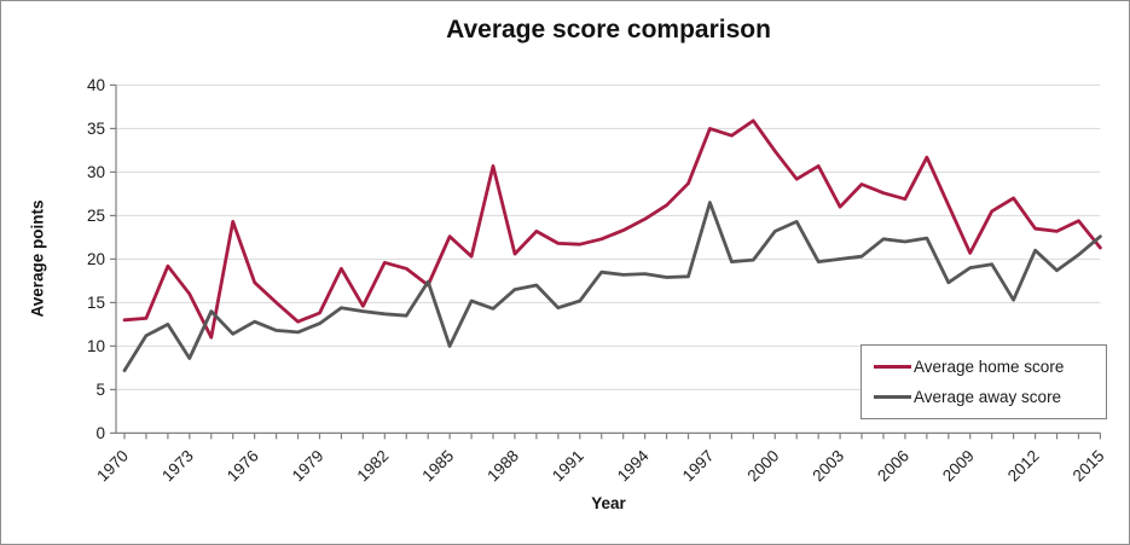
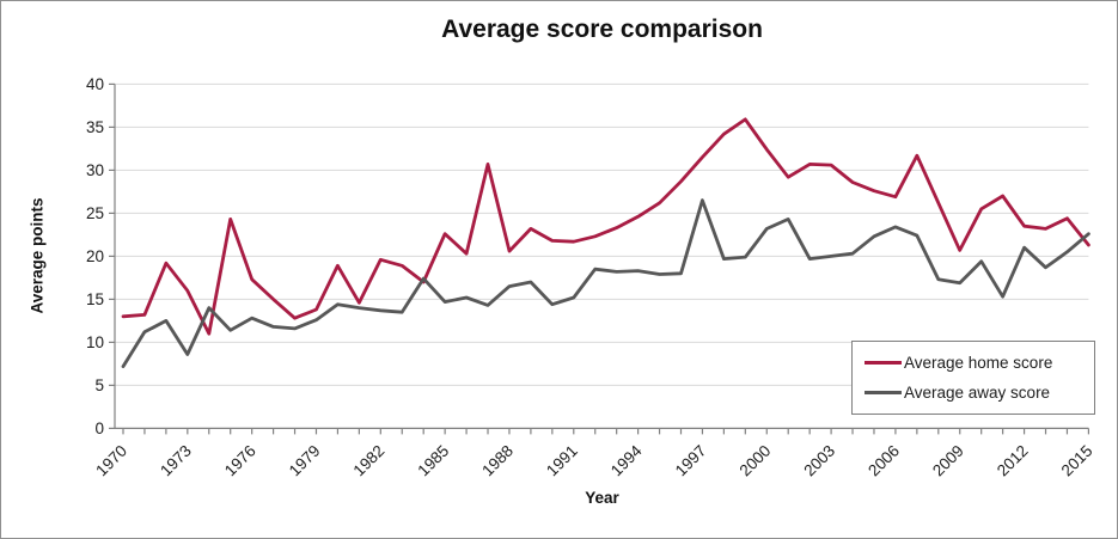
Average away score/1985: 10 -> 15
Average home score/1997: 35 -> 32
Average home score/2003: 26 -> 31
Average away score/2006: 22 -> 23
Average away score/2009: 19 -> 17
